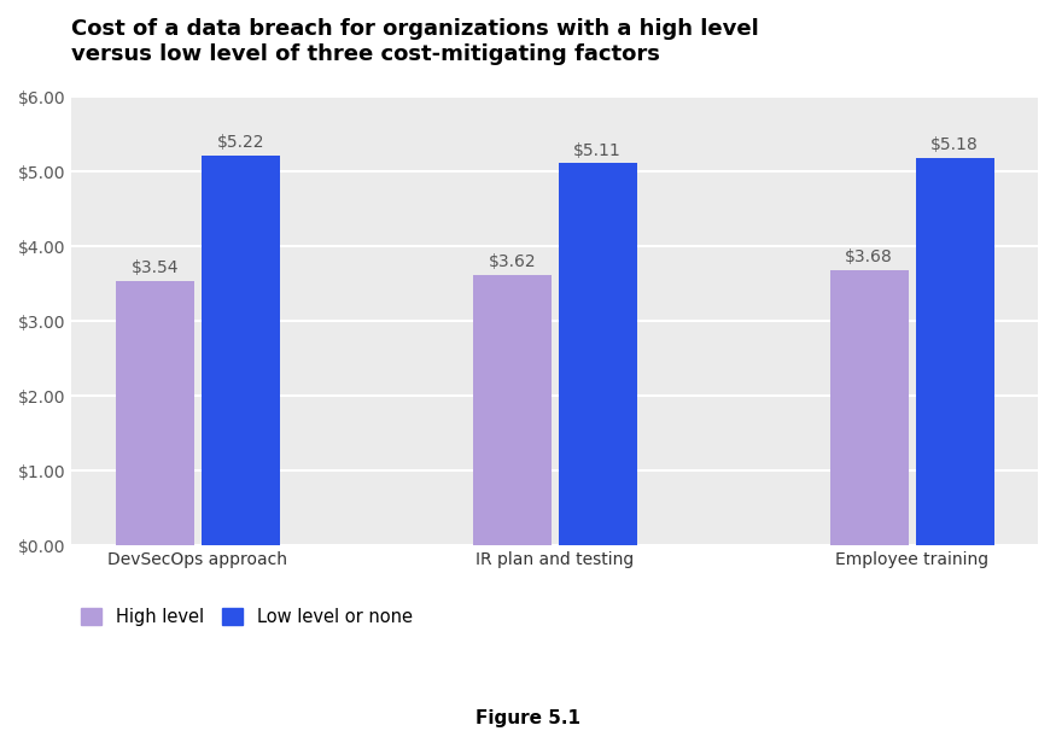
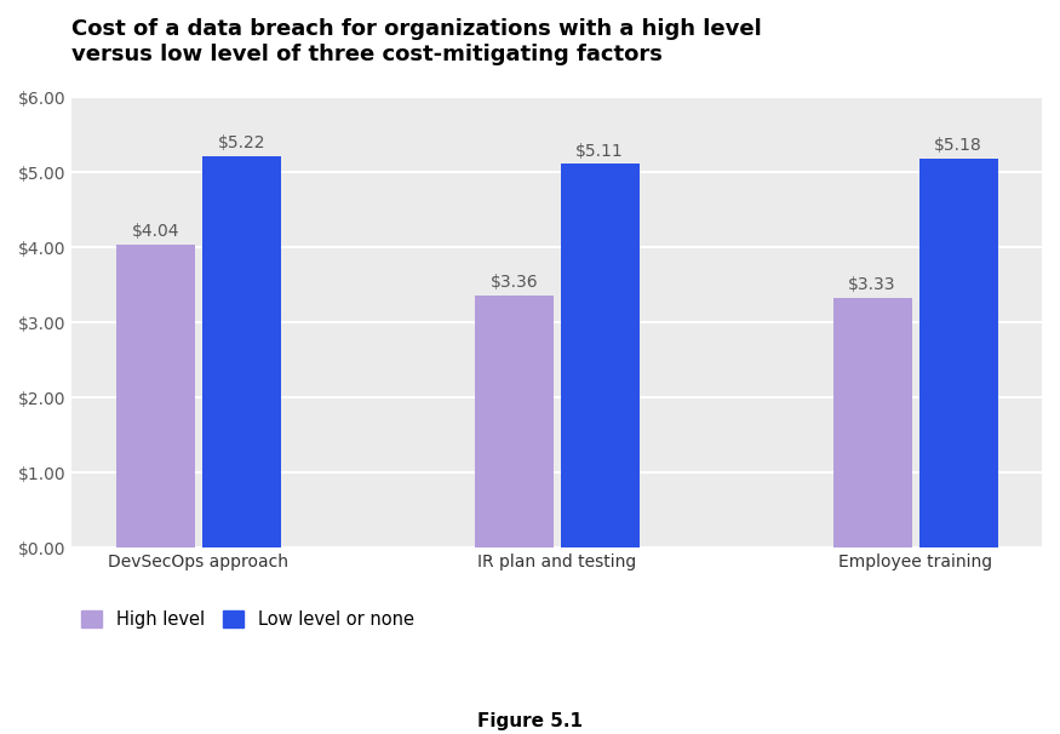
High level/DevSecOps approach: $3.54 -> $4.04
High level/IR plan and testing: $3.62 -> $3.36
High level/Employee training: $3.68 -> $3.33
